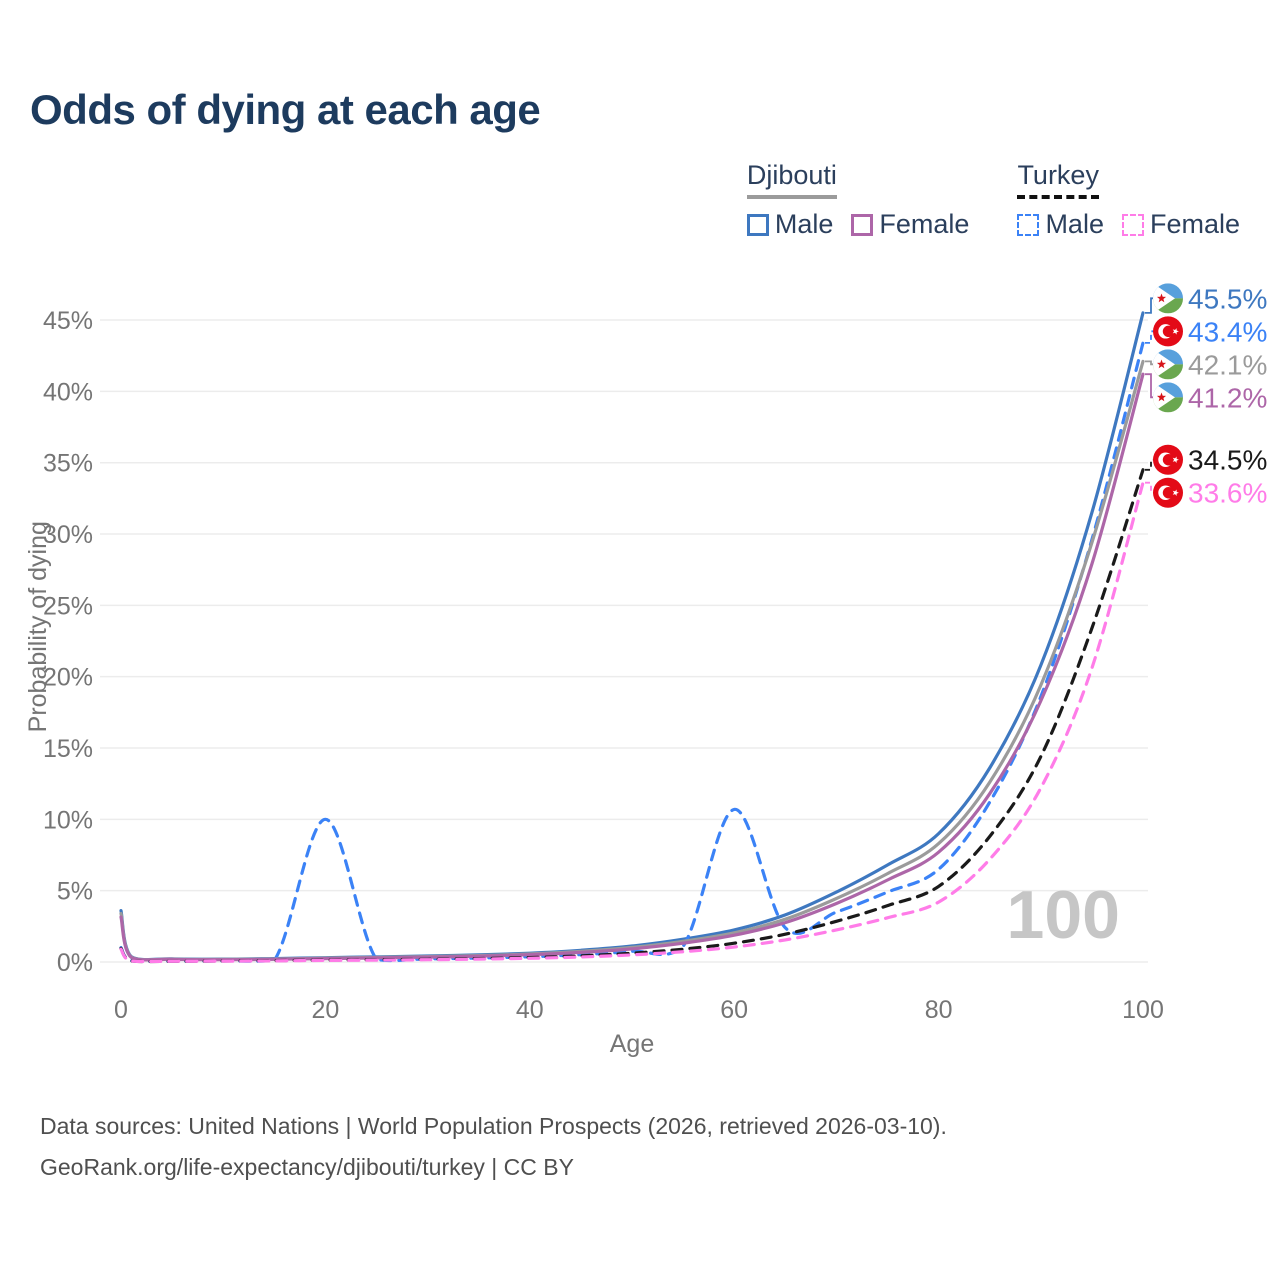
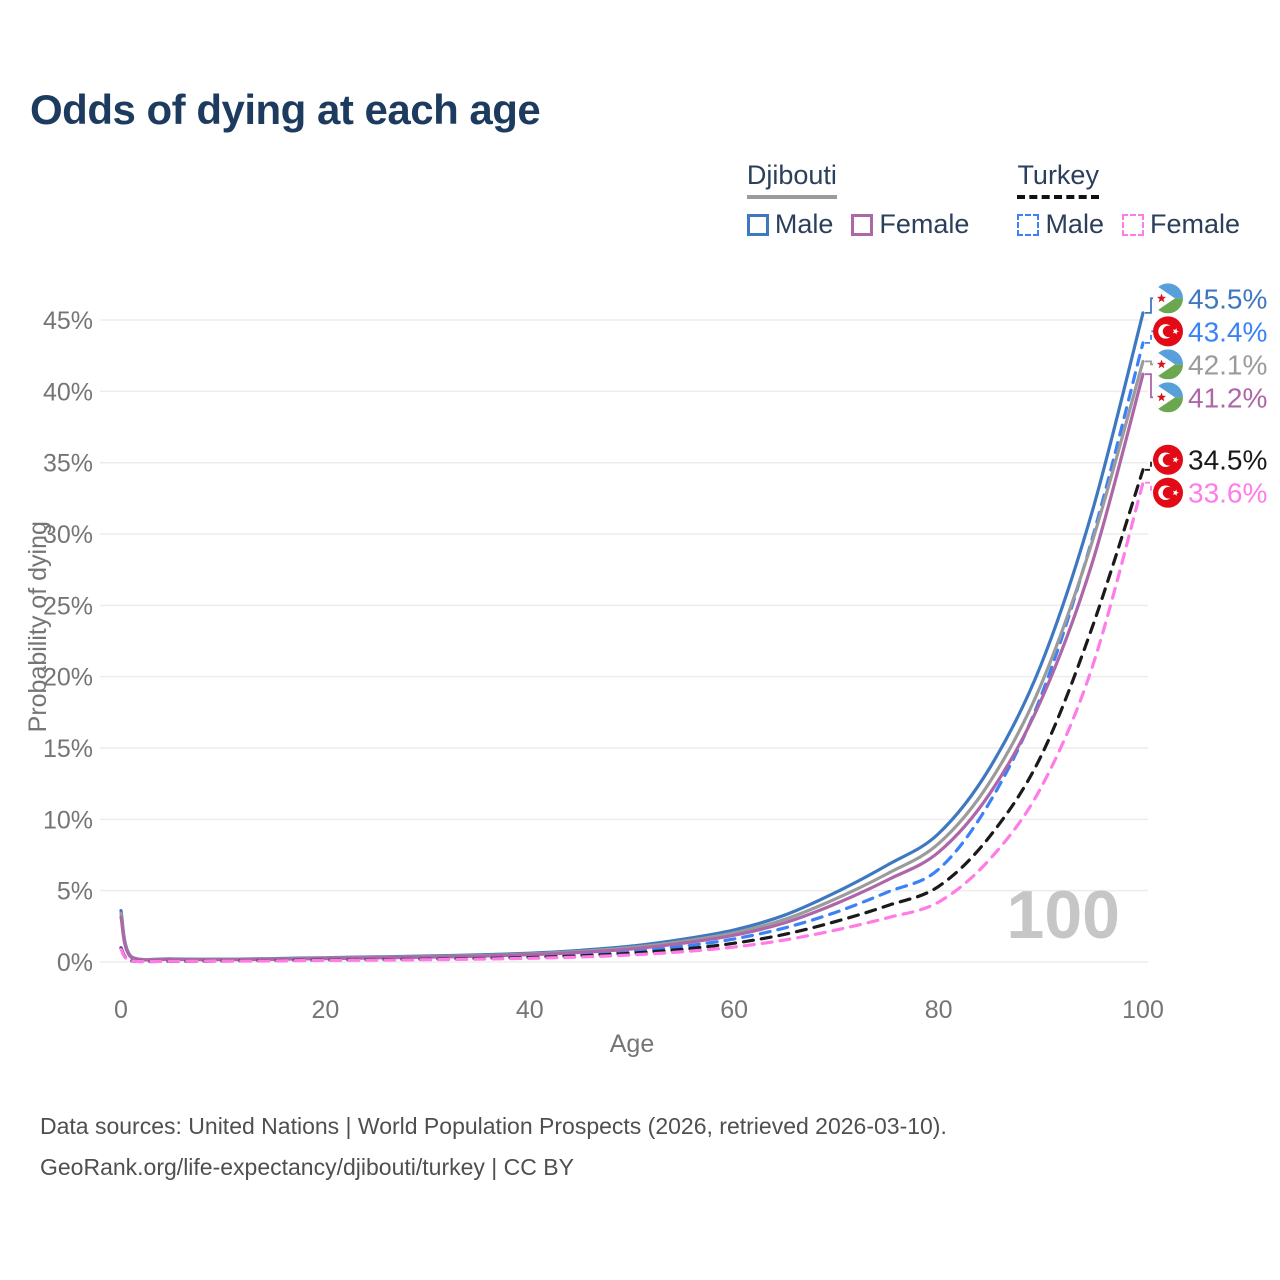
Turkey Male/20: 10.0% -> 0.1%
Turkey Male/60: 10.7% -> 1.6%
